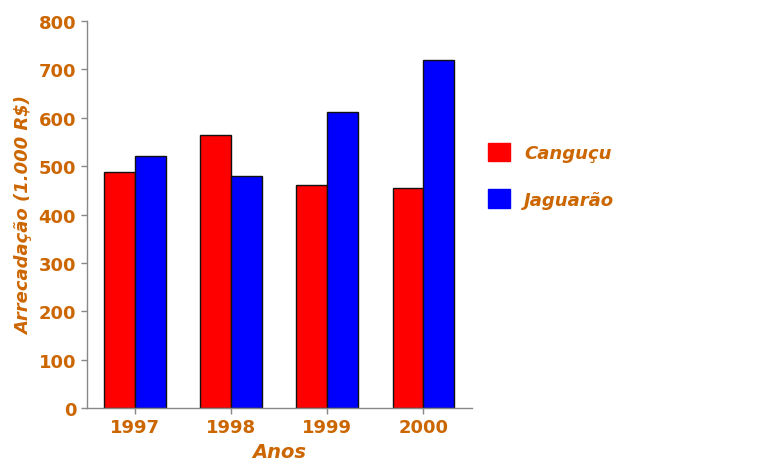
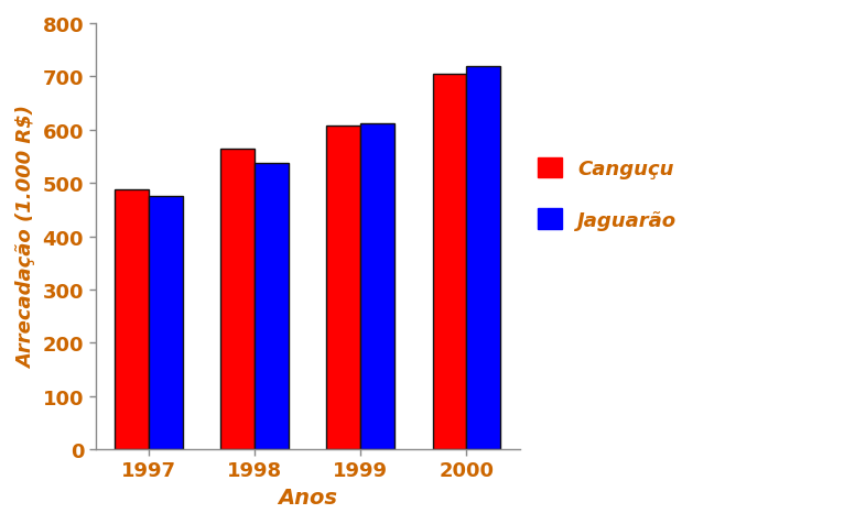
Jaguarão/1997: 520 -> 475
Jaguarão/1998: 480 -> 538
Canguçu/1999: 460 -> 607
Canguçu/2000: 455 -> 705
